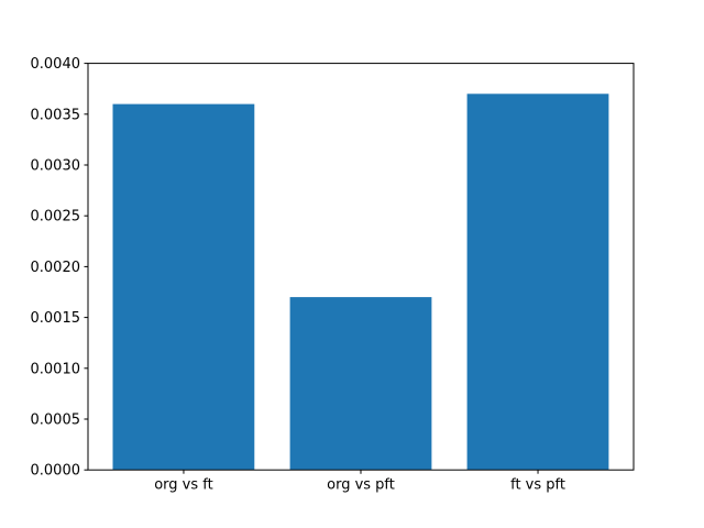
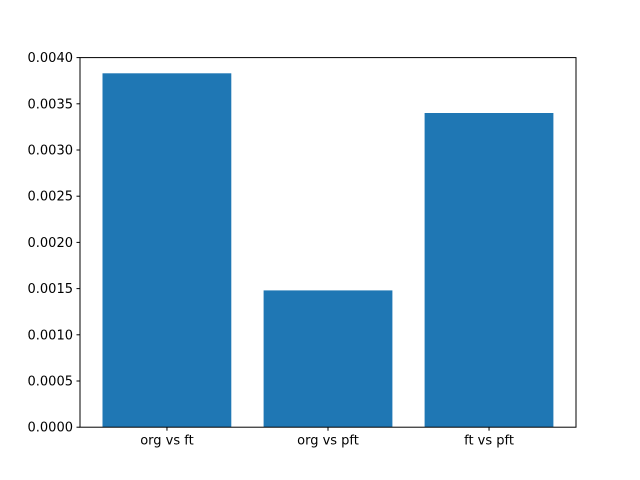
org vs ft: 0.0036 -> 0.0038
org vs pft: 0.0017 -> 0.0015
ft vs pft: 0.0037 -> 0.0034
